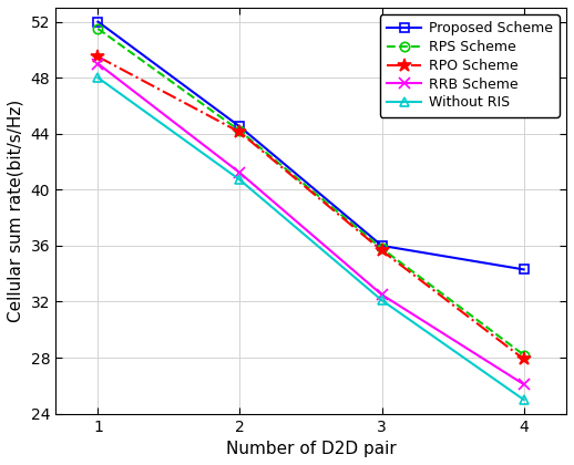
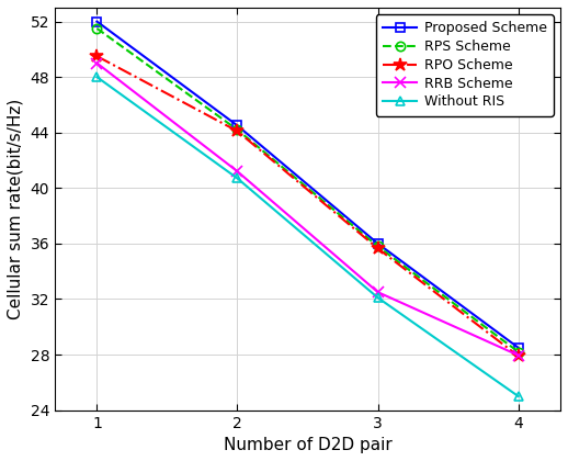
Proposed Scheme/4: 34.3 -> 28.5
RRB Scheme/4: 26.1 -> 27.9
